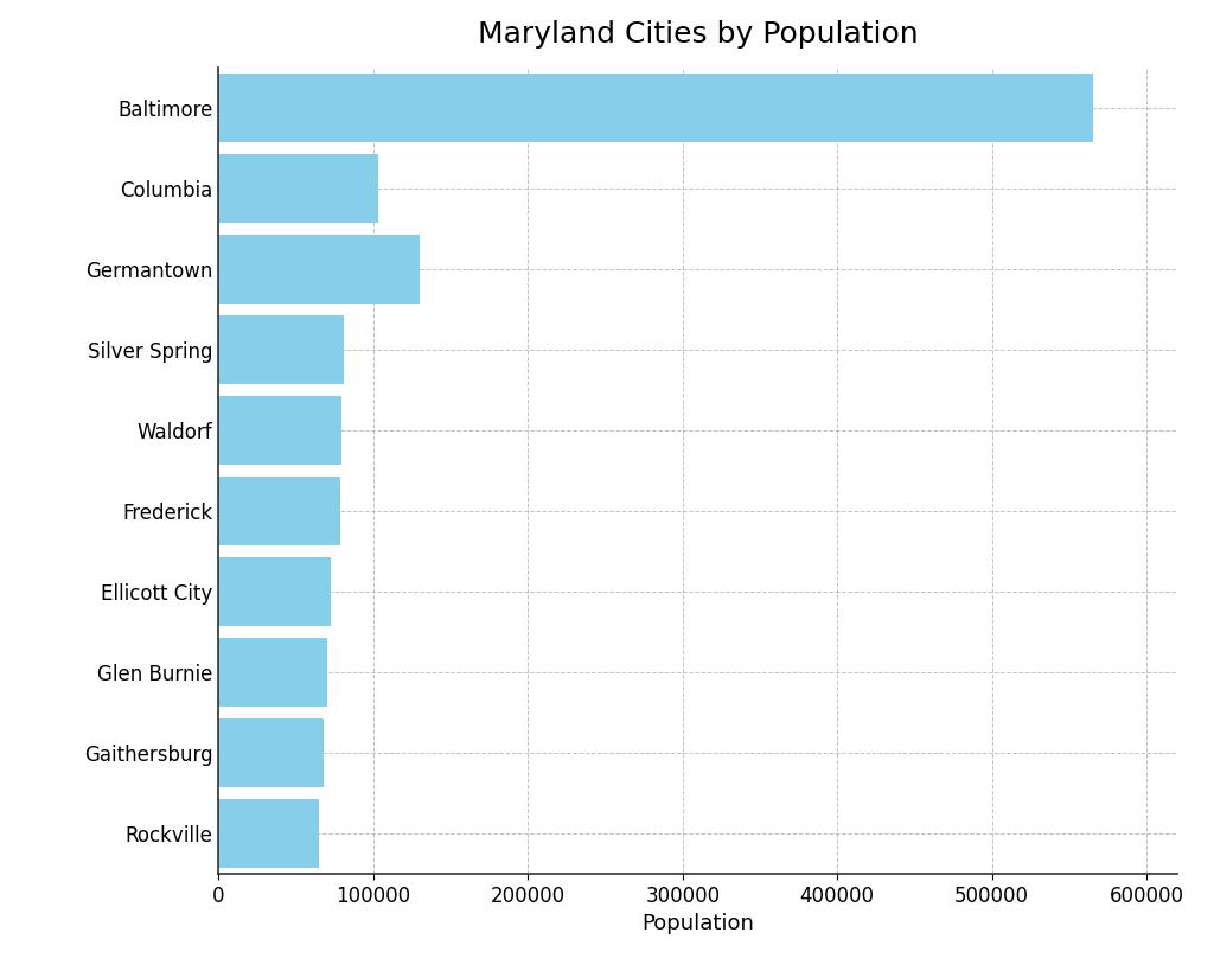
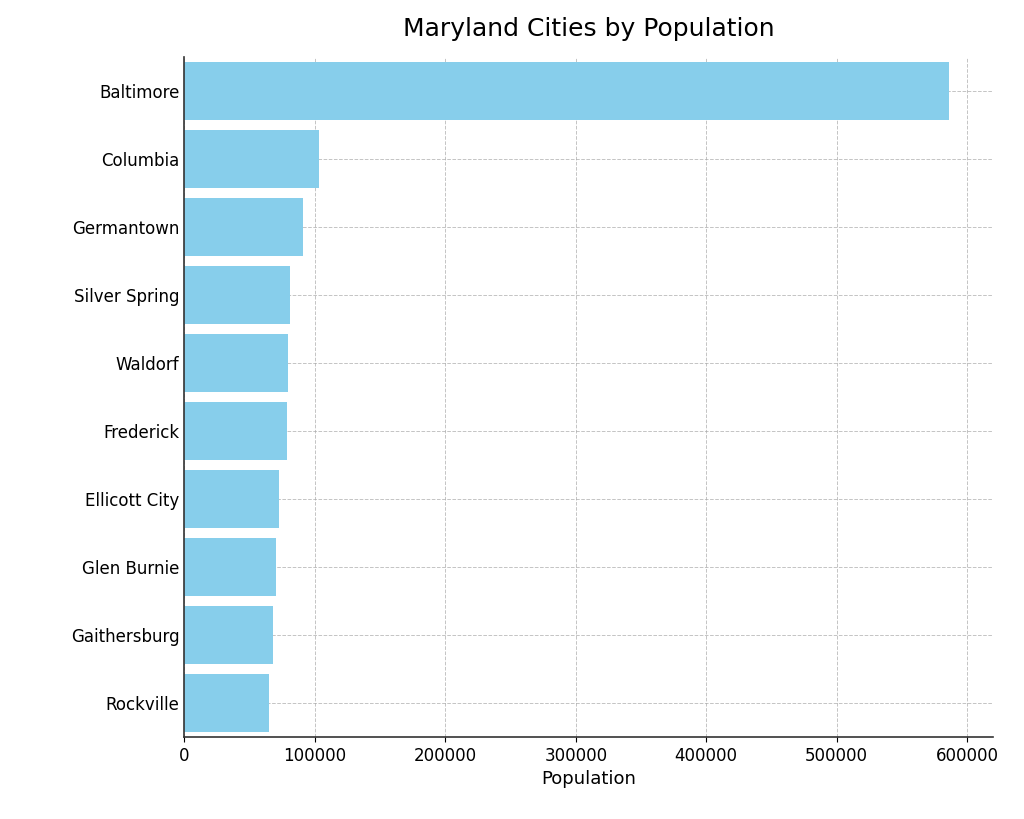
Baltimore: 565000 -> 586000
Germantown: 130000 -> 91000
